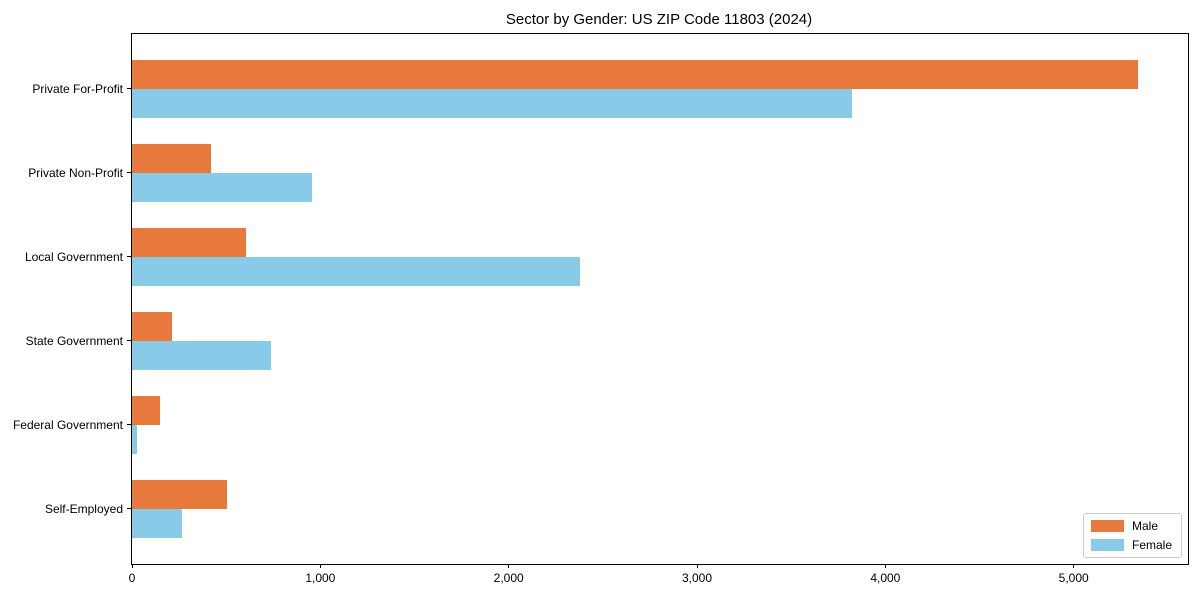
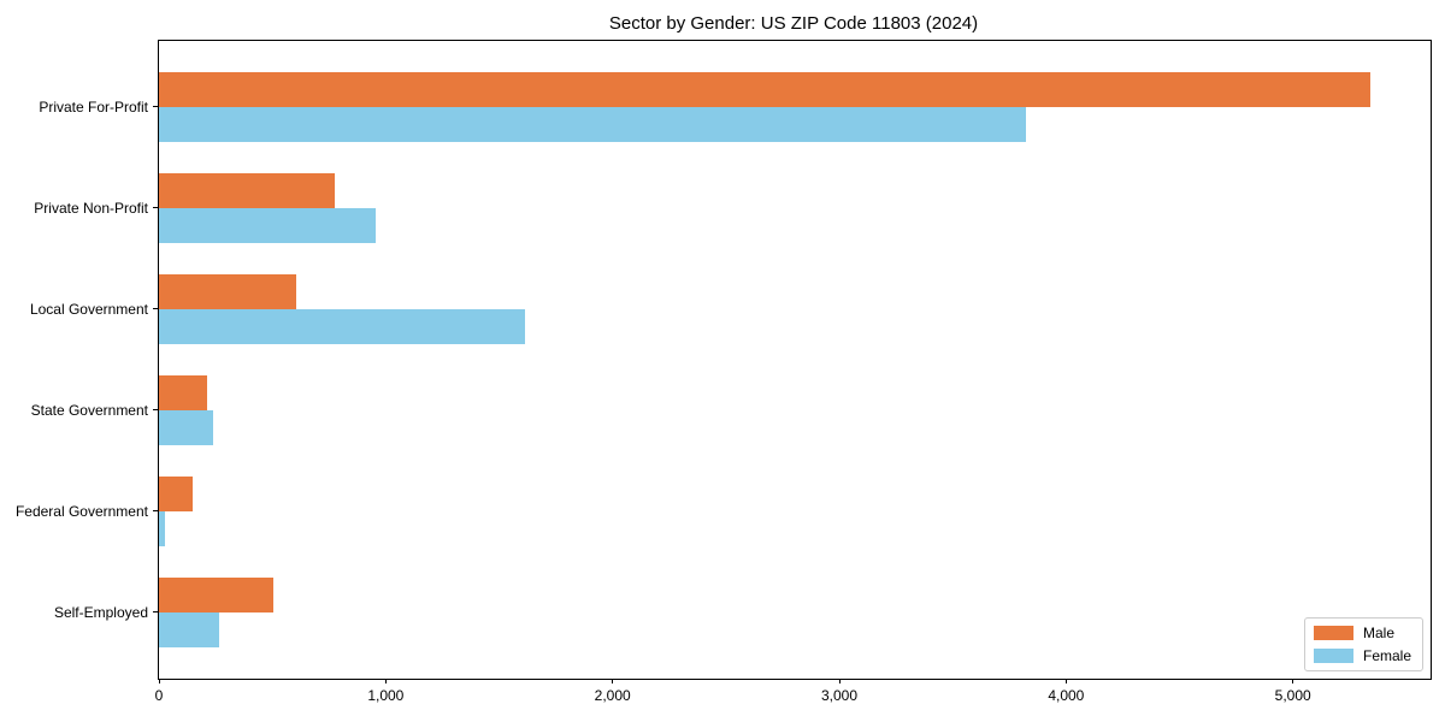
Male/Private Non-Profit: 420 -> 780
Female/Local Government: 2380 -> 1620
Female/State Government: 740 -> 240
